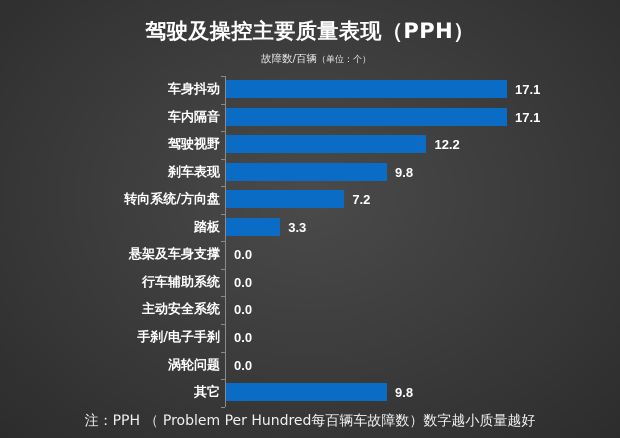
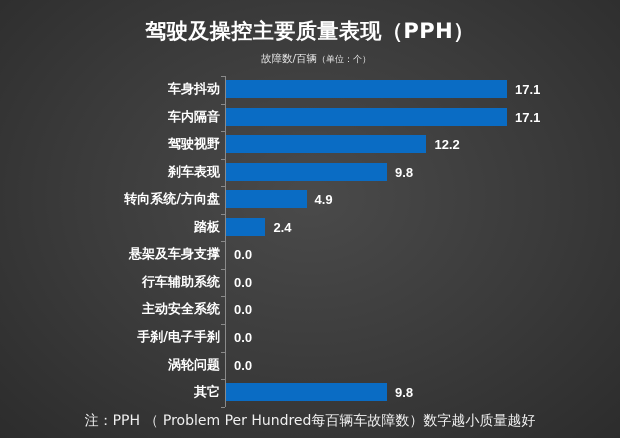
转向系统/方向盘: 7.2 -> 4.9
踏板: 3.3 -> 2.4
